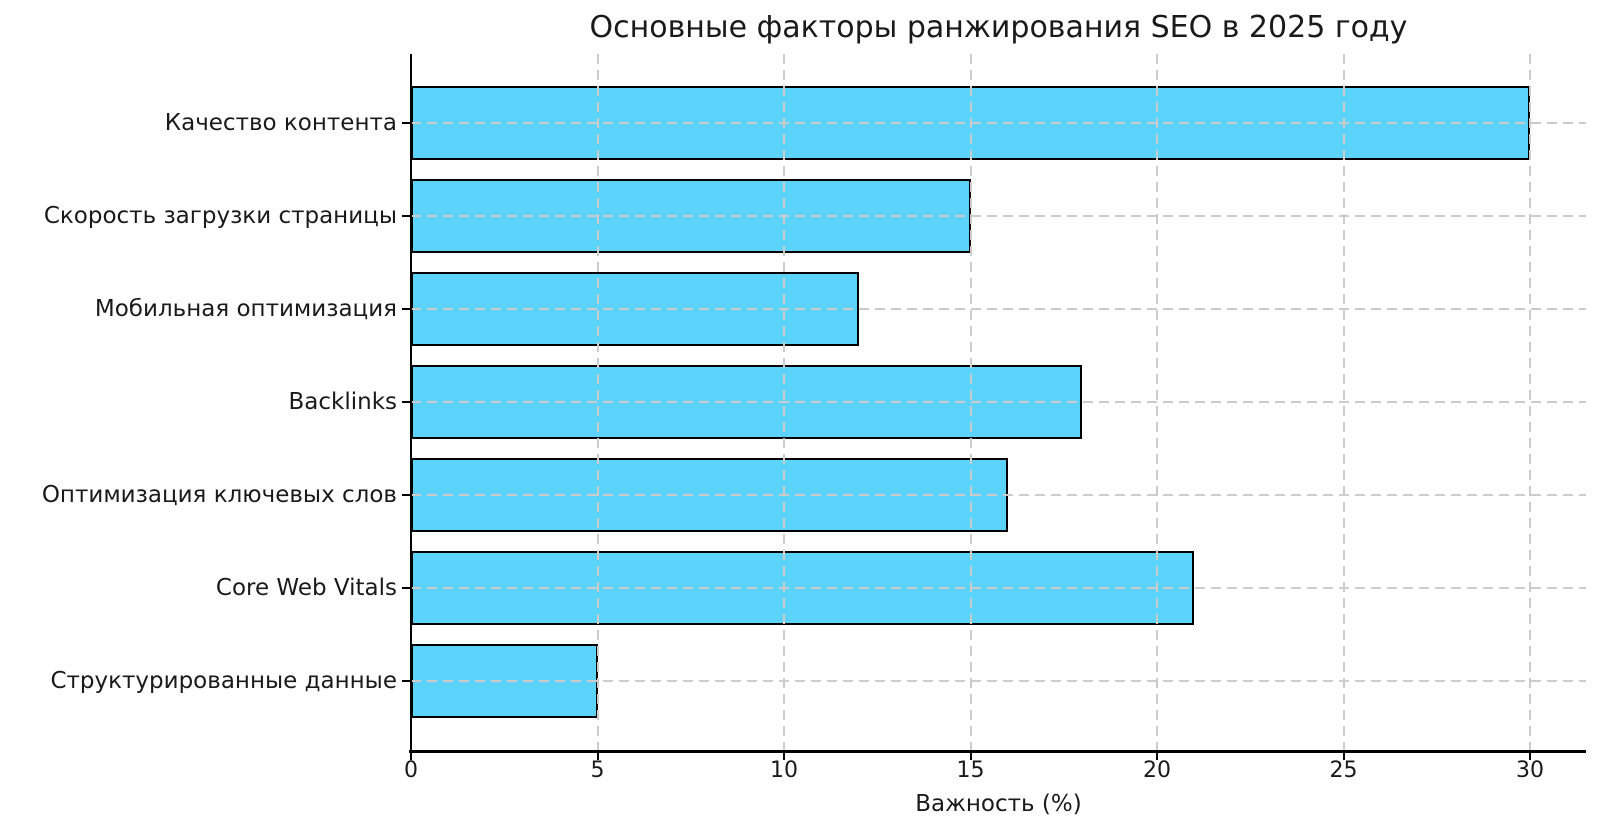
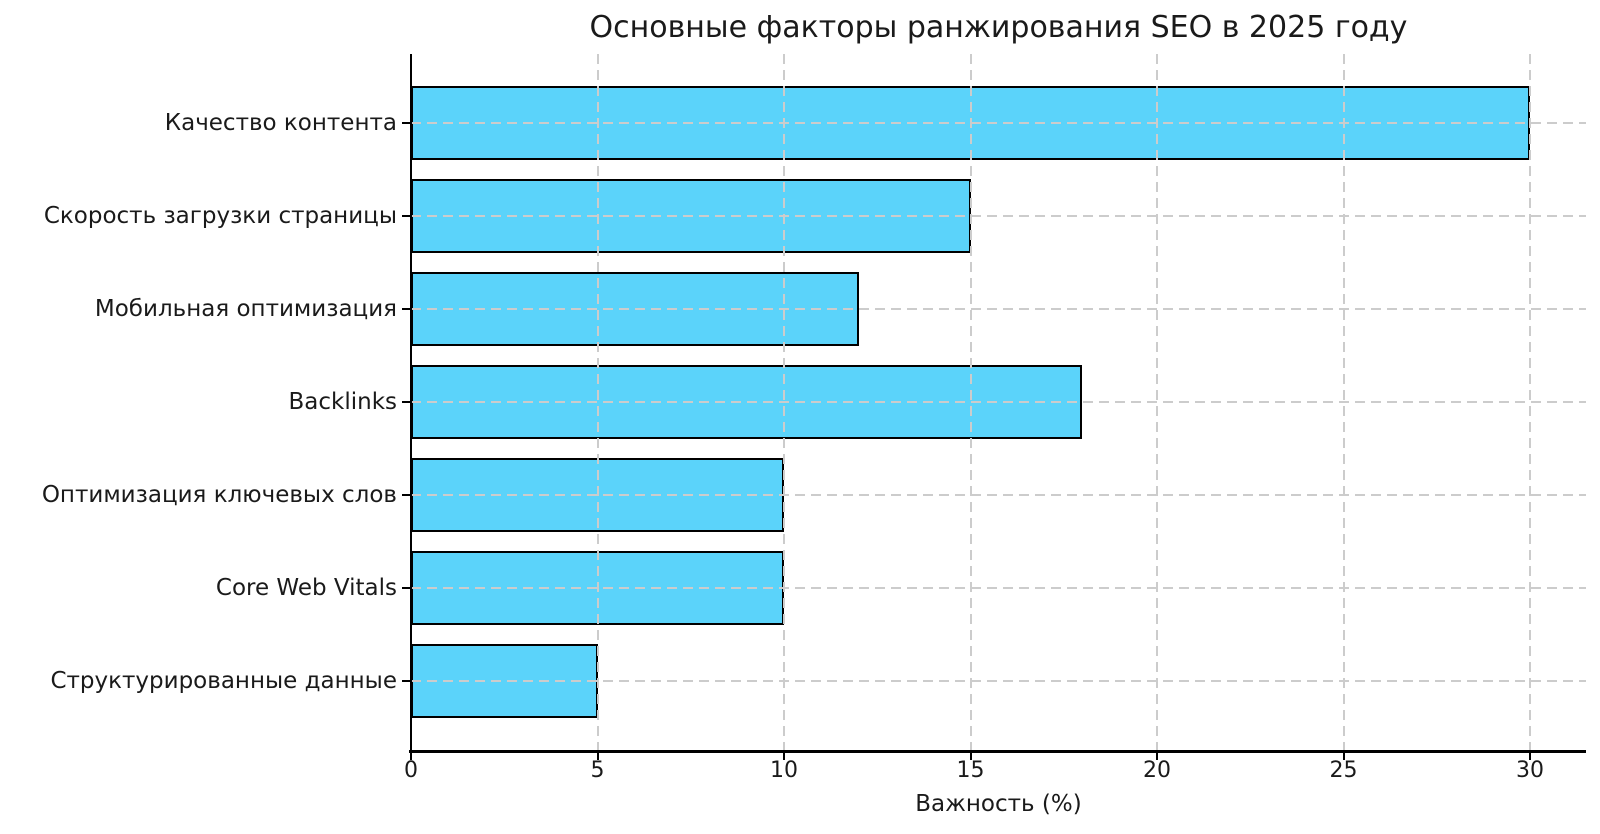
Оптимизация ключевых слов: 16 -> 10
Core Web Vitals: 21 -> 10
